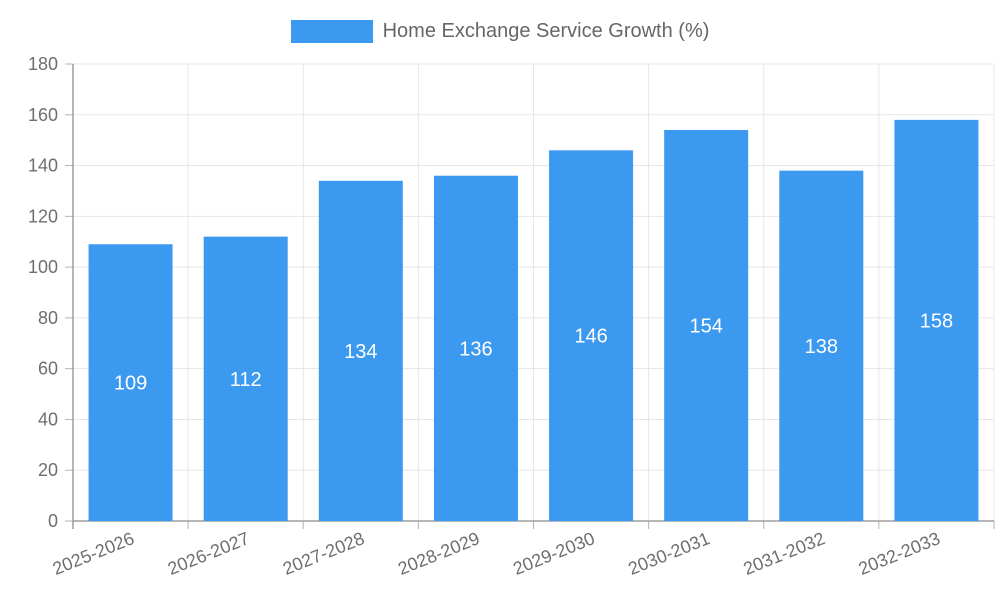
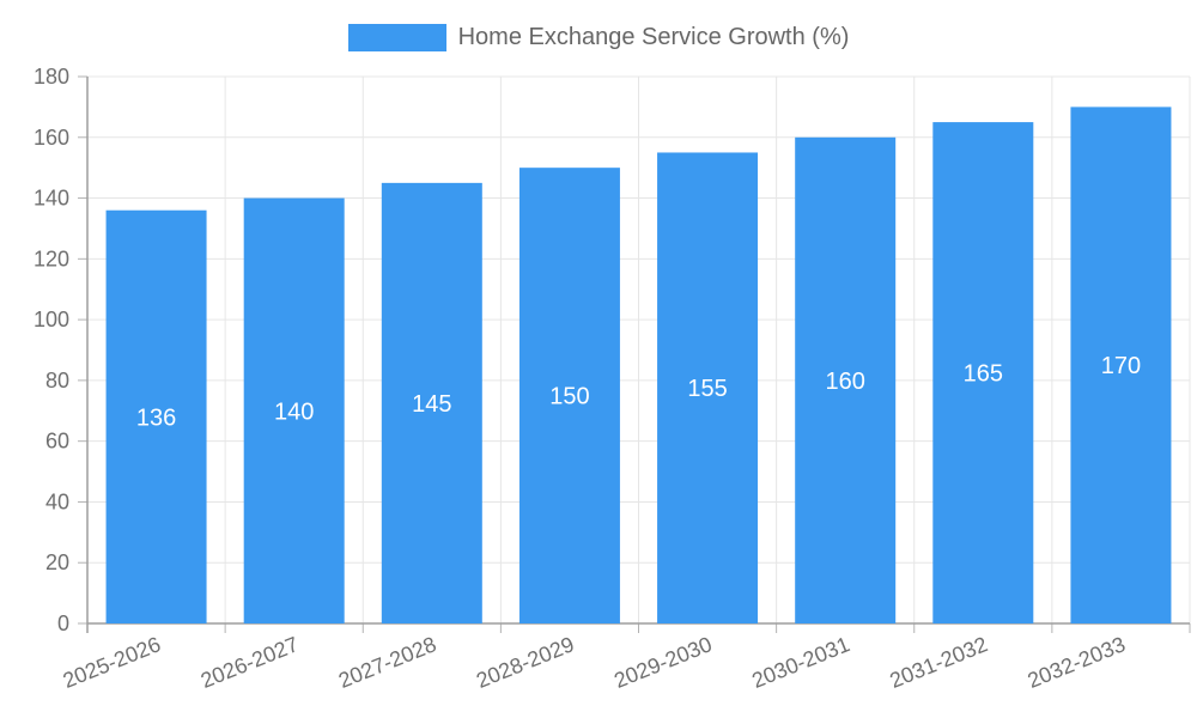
2025-2026: 109 -> 136
2026-2027: 112 -> 140
2027-2028: 134 -> 145
2028-2029: 136 -> 150
2029-2030: 146 -> 155
2030-2031: 154 -> 160
2031-2032: 138 -> 165
2032-2033: 158 -> 170
